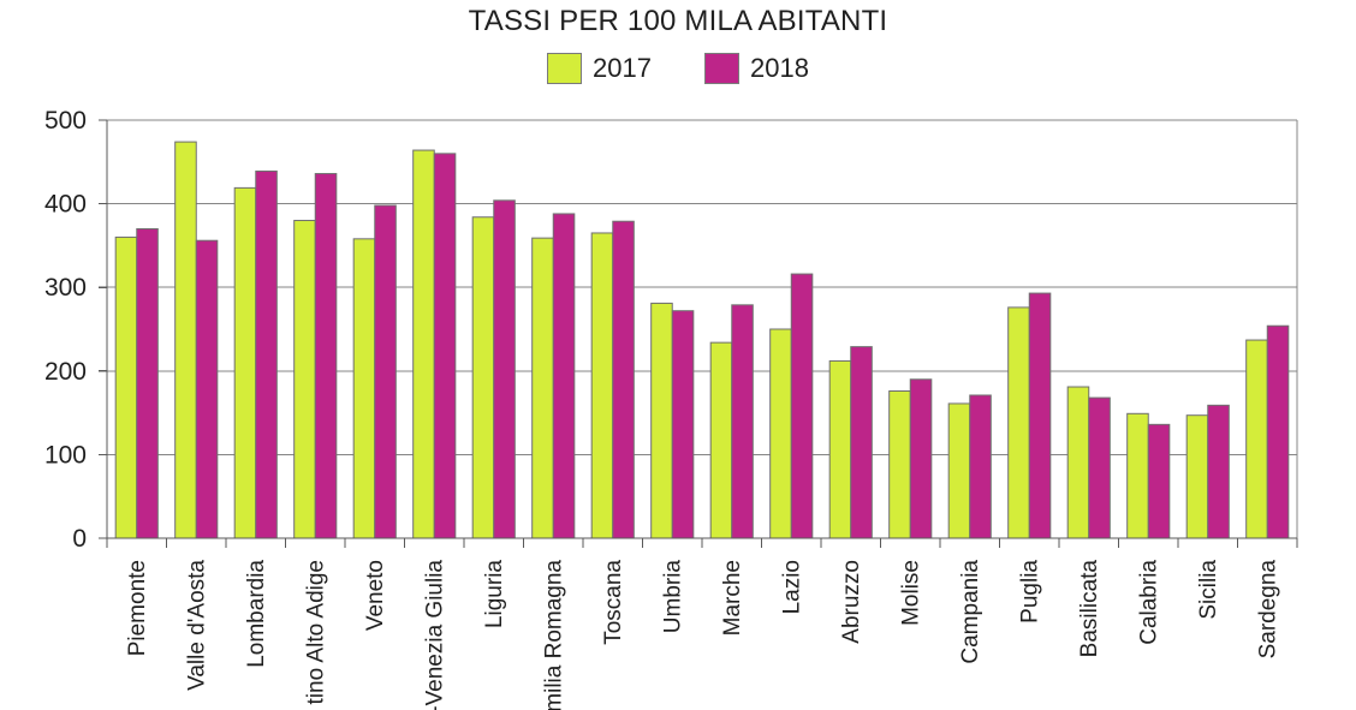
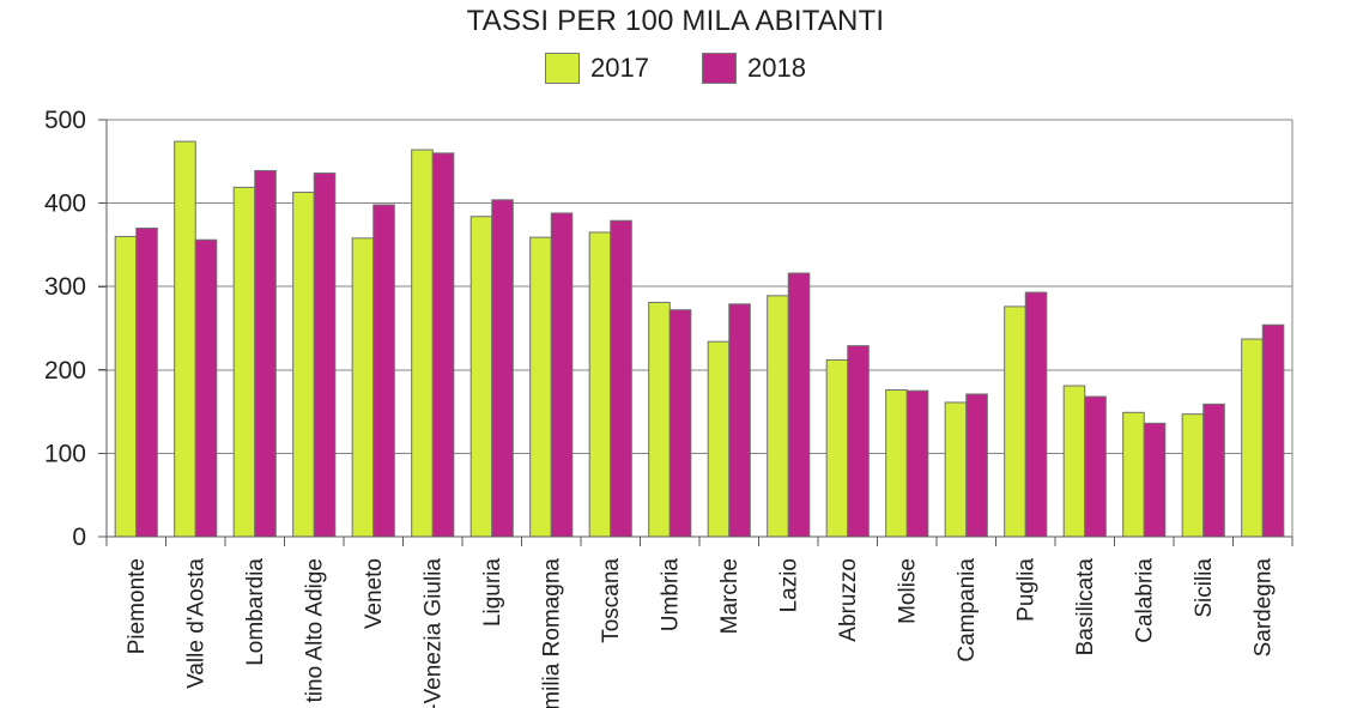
2017/tino Alto Adige: 380 -> 410
2017/Lazio: 250 -> 290
2018/Molise: 190 -> 180
